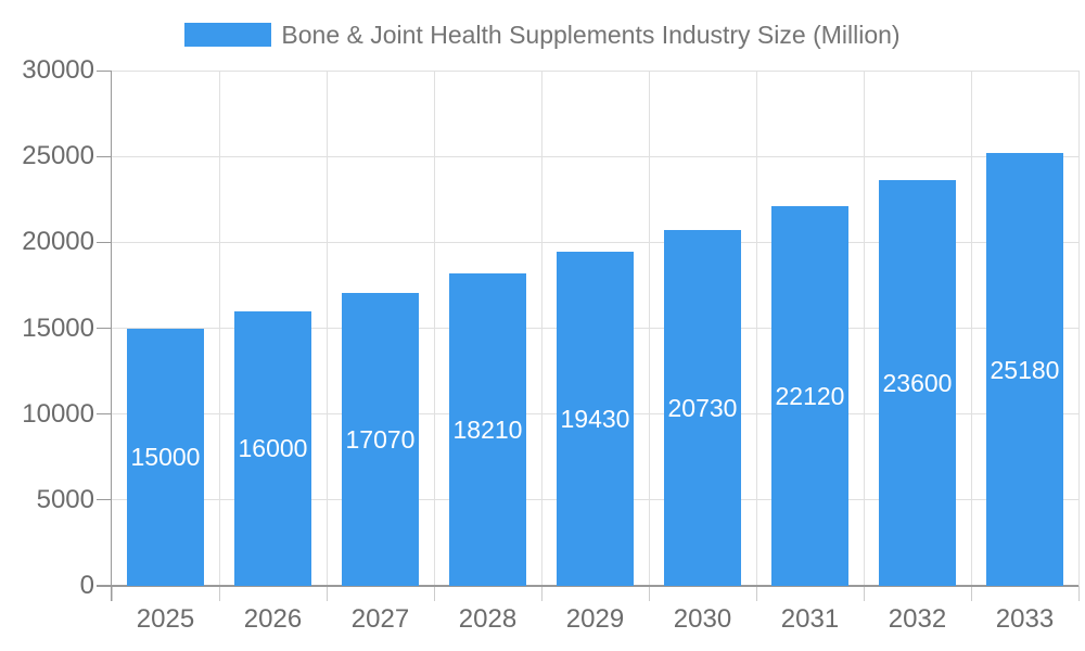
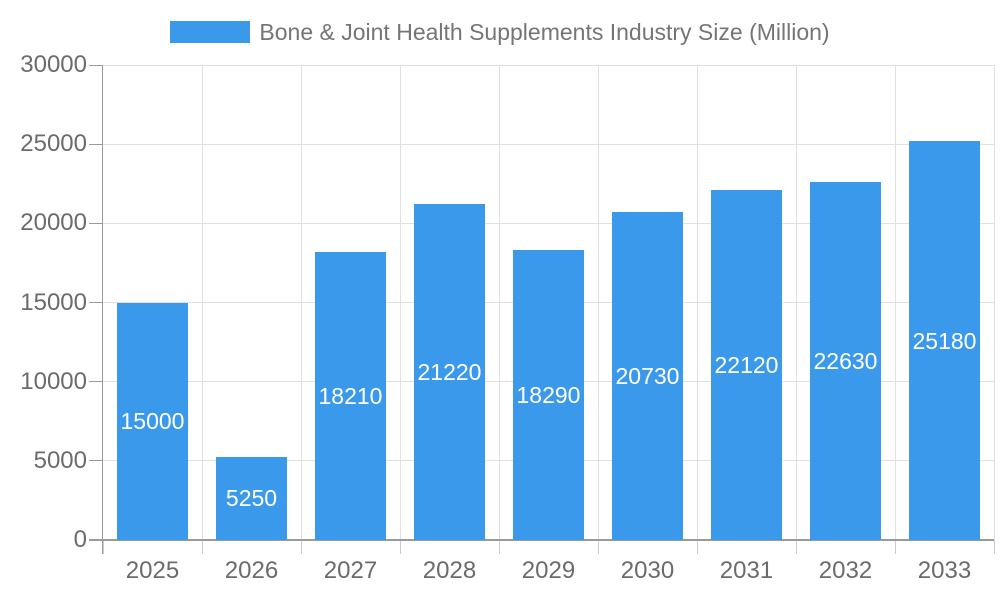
2026: 16000 -> 5250
2027: 17070 -> 18210
2028: 18210 -> 21220
2029: 19430 -> 18290
2032: 23600 -> 22630
